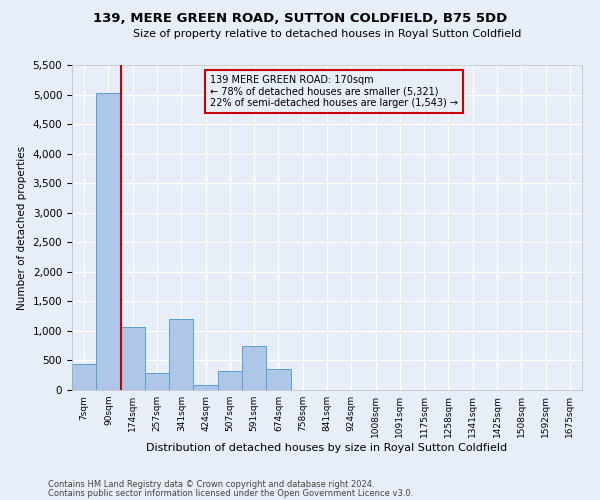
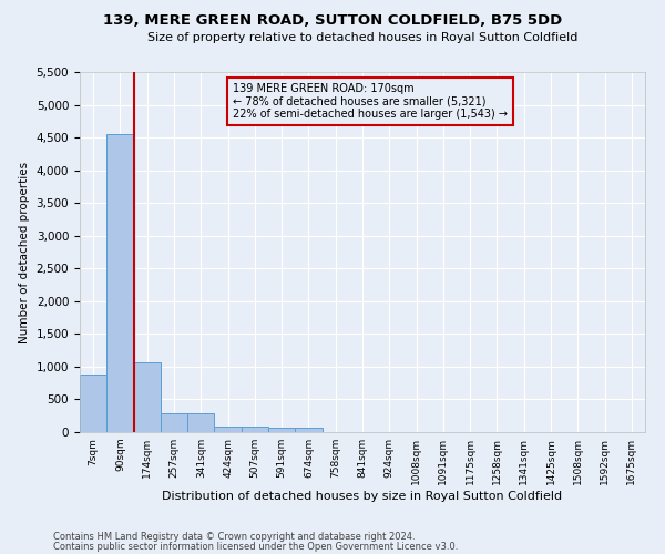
7sqm: 440 -> 880
90sqm: 5,020 -> 4,560
341sqm: 1,200 -> 290
507sqm: 320 -> 90
591sqm: 740 -> 60
674sqm: 360 -> 60
